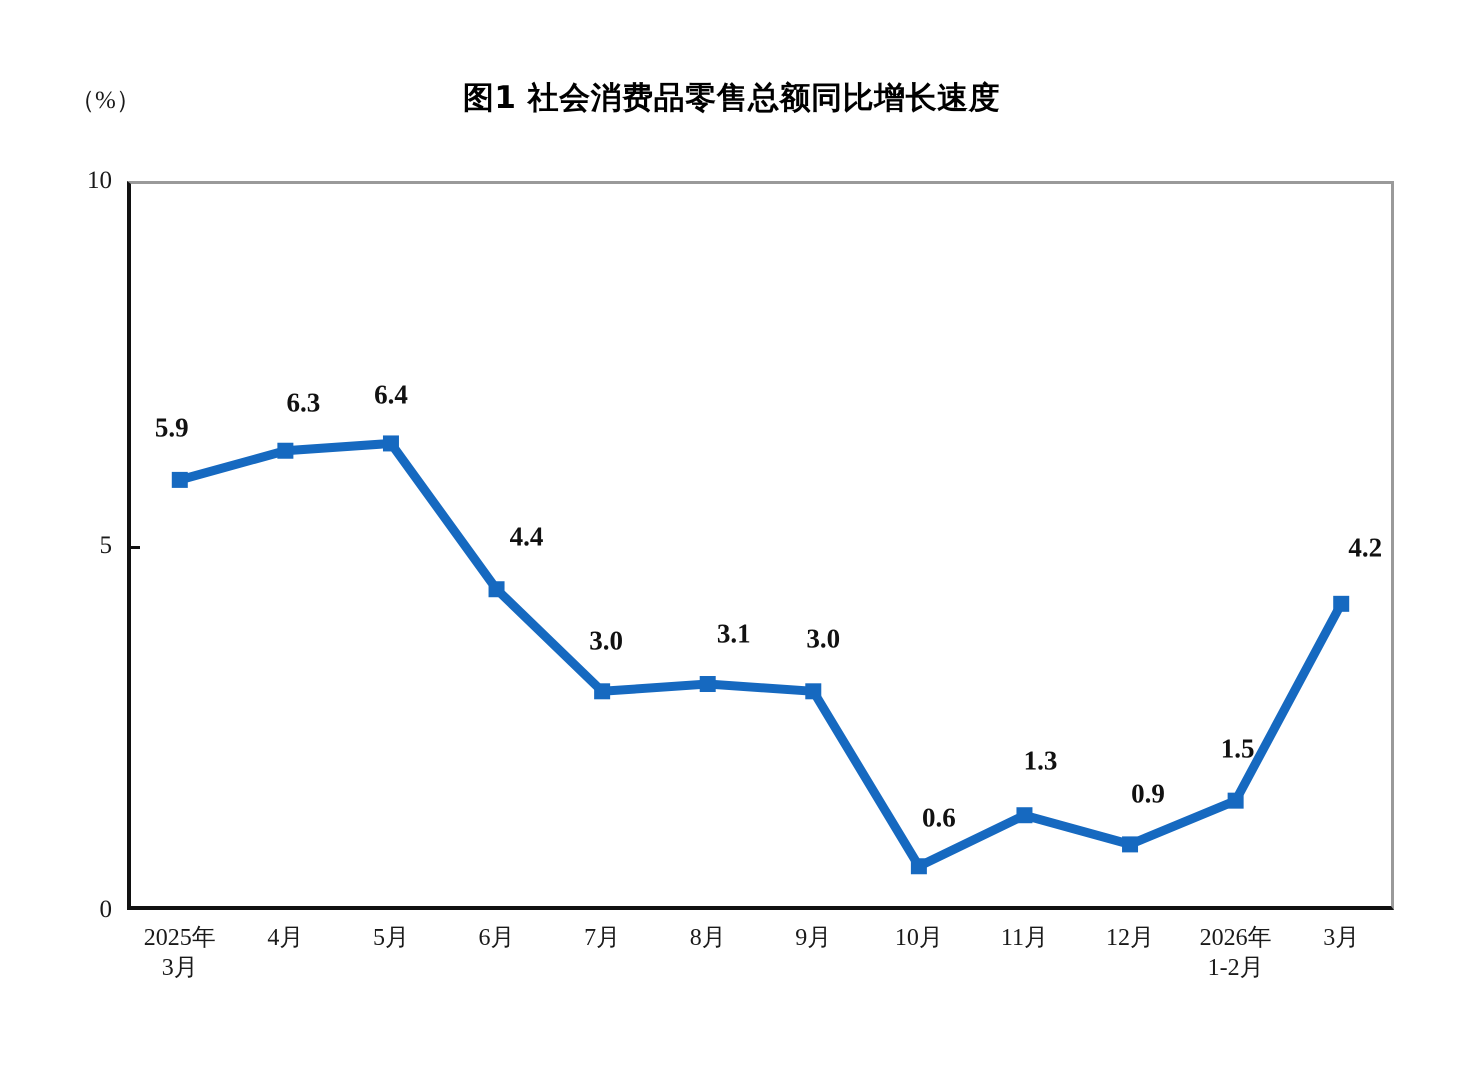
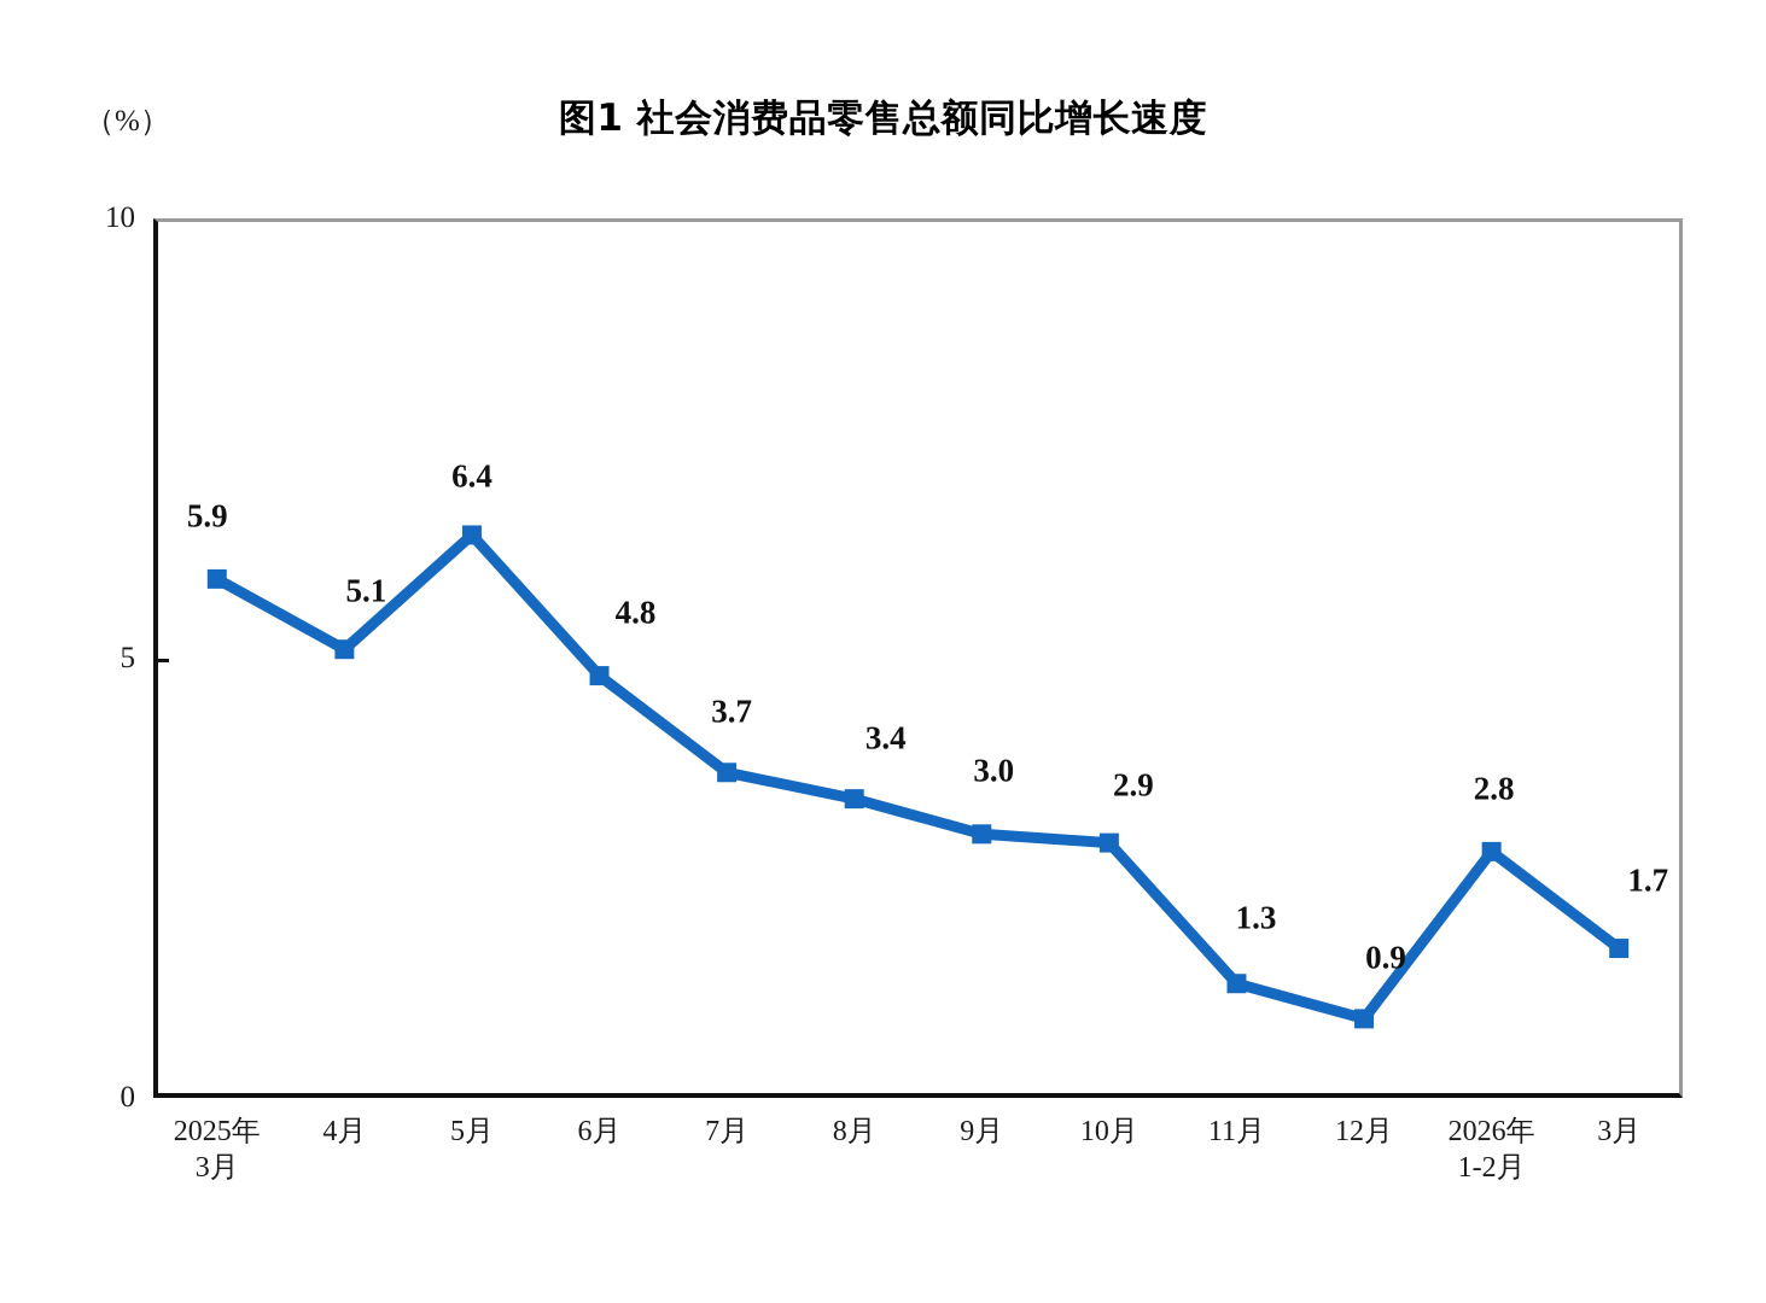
4月: 6.3 -> 5.1
6月: 4.4 -> 4.8
7月: 3.0 -> 3.7
8月: 3.1 -> 3.4
10月: 0.6 -> 2.9
2026年 1-2月: 1.5 -> 2.8
3月: 4.2 -> 1.7
